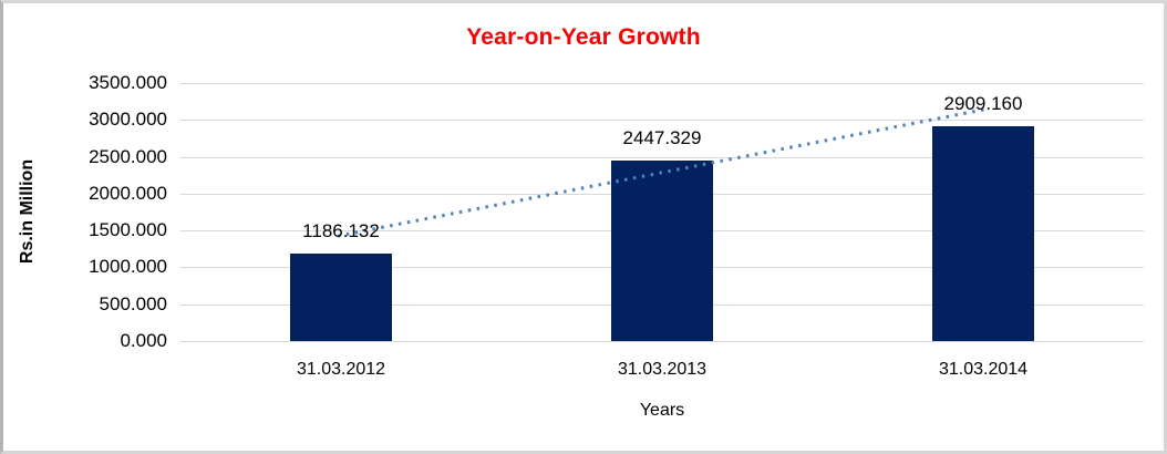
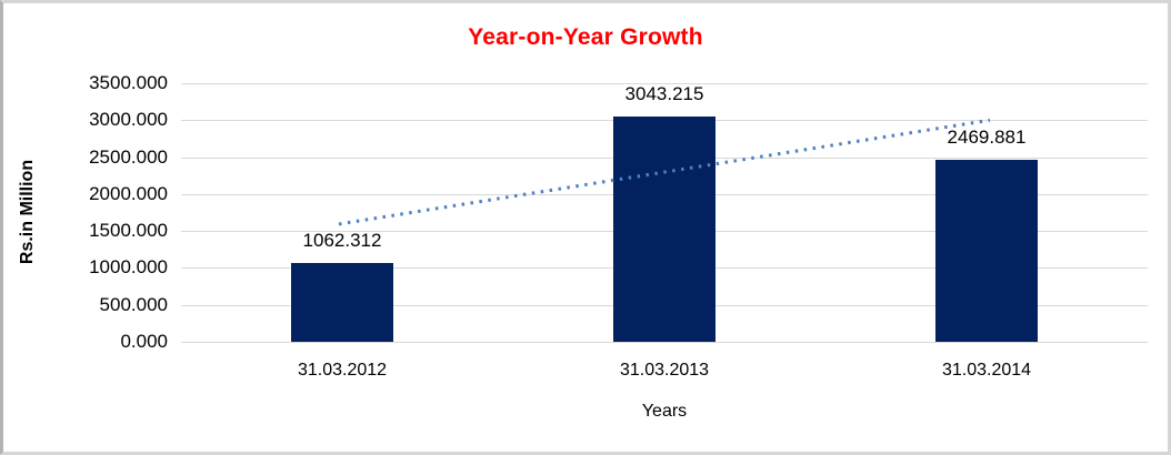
31.03.2012: 1186.132 -> 1062.312
31.03.2013: 2447.329 -> 3043.215
31.03.2014: 2909.160 -> 2469.881
